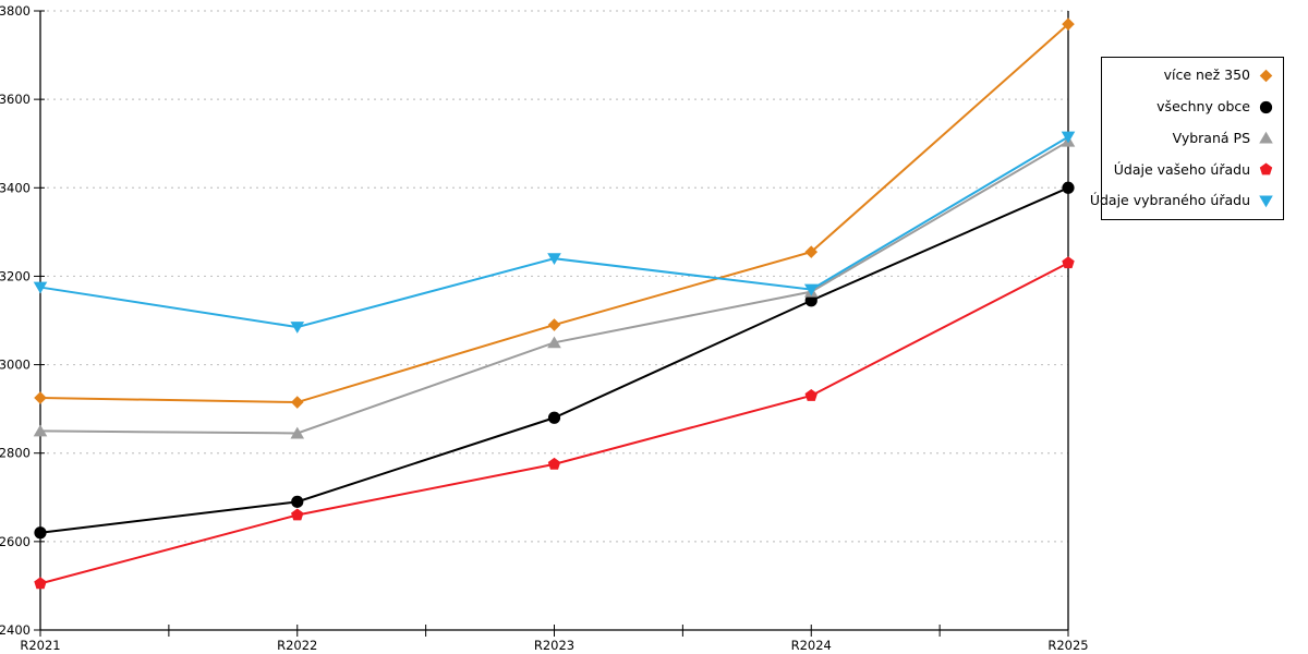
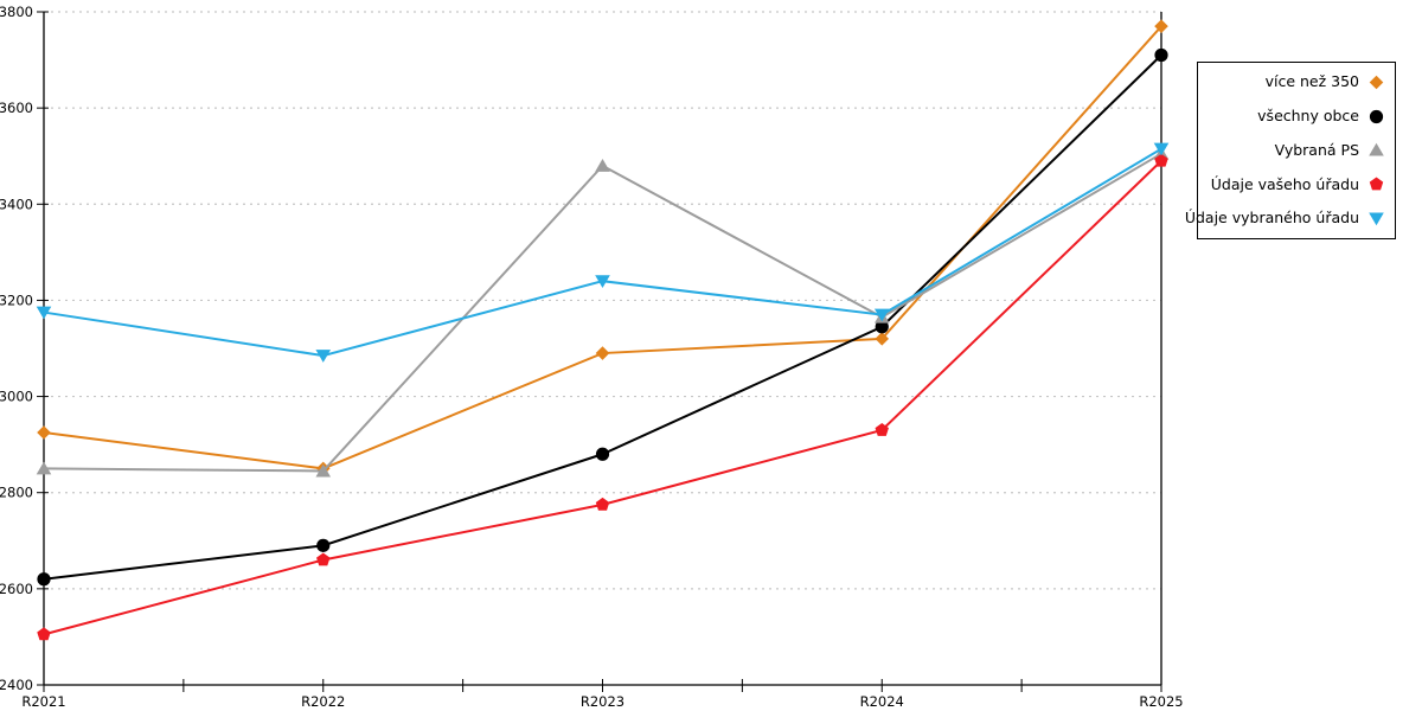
více než 350/R2022: 2920 -> 2850
Vybraná PS/R2023: 3050 -> 3480
více než 350/R2024: 3260 -> 3120
všechny obce/R2025: 3400 -> 3710
Údaje vašeho úřadu/R2025: 3230 -> 3490
